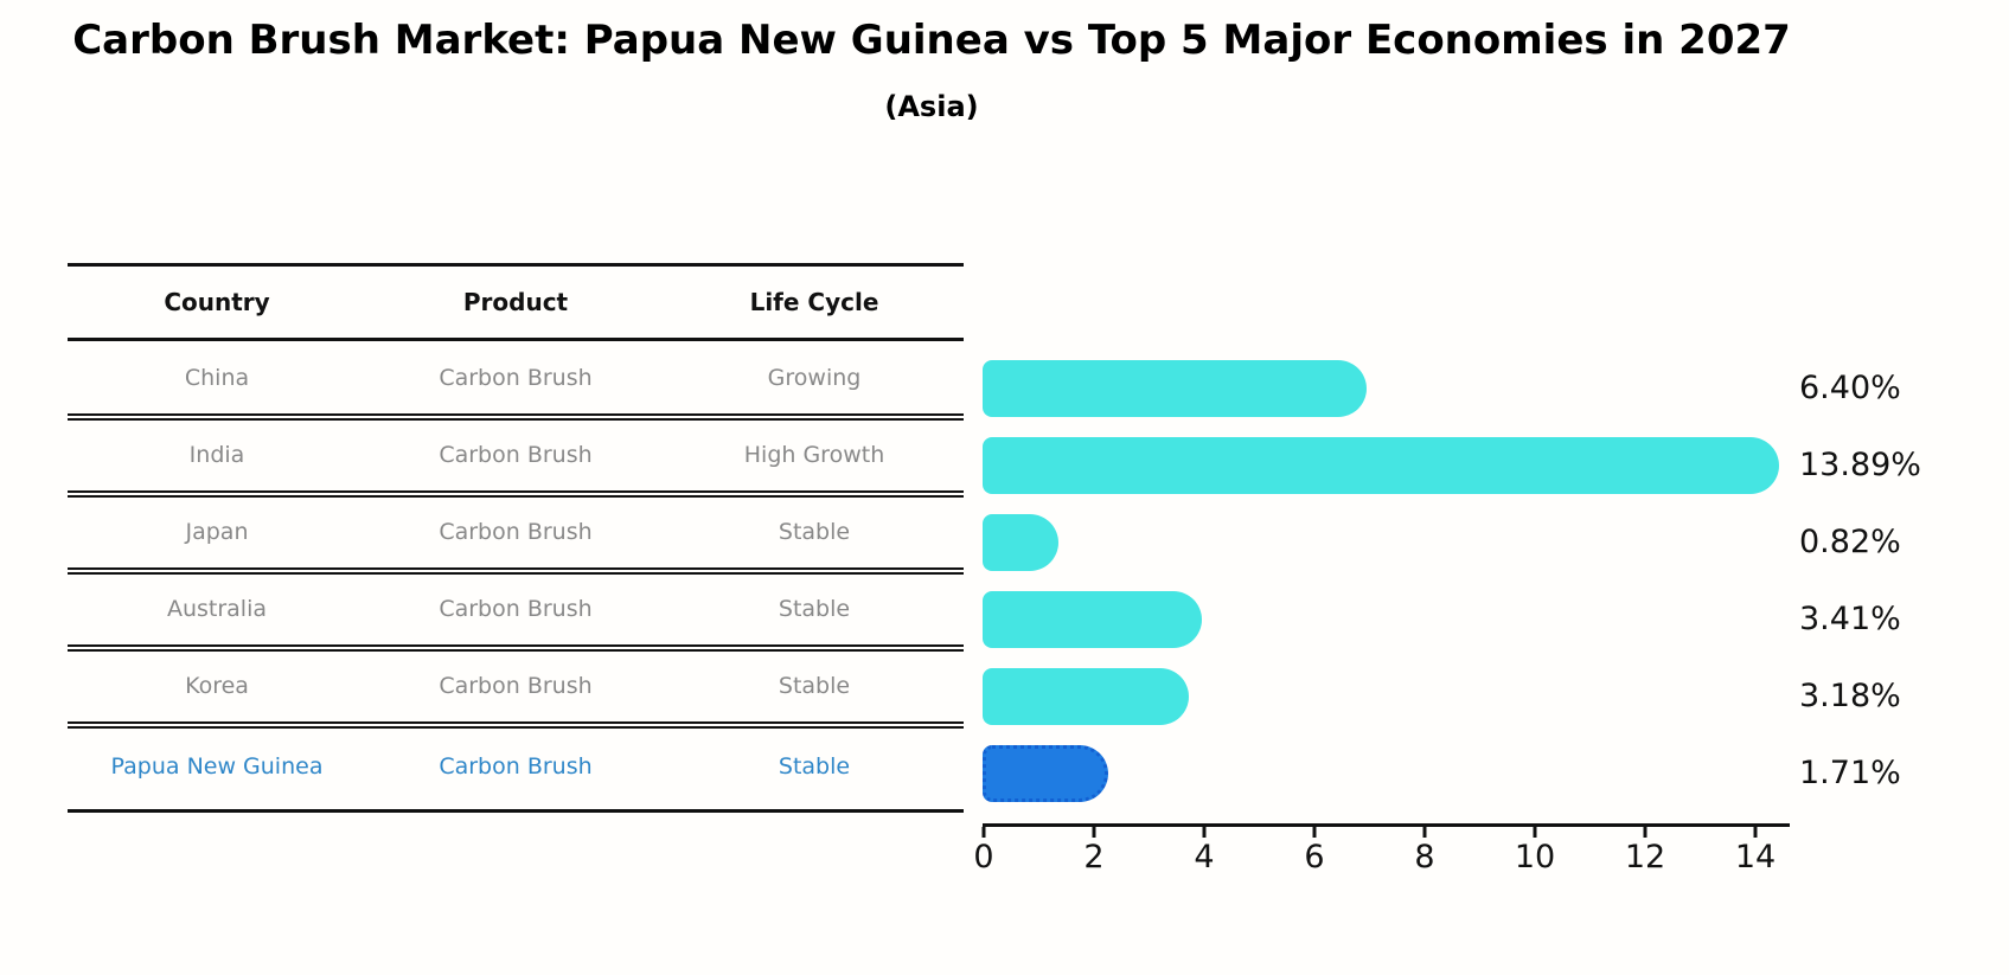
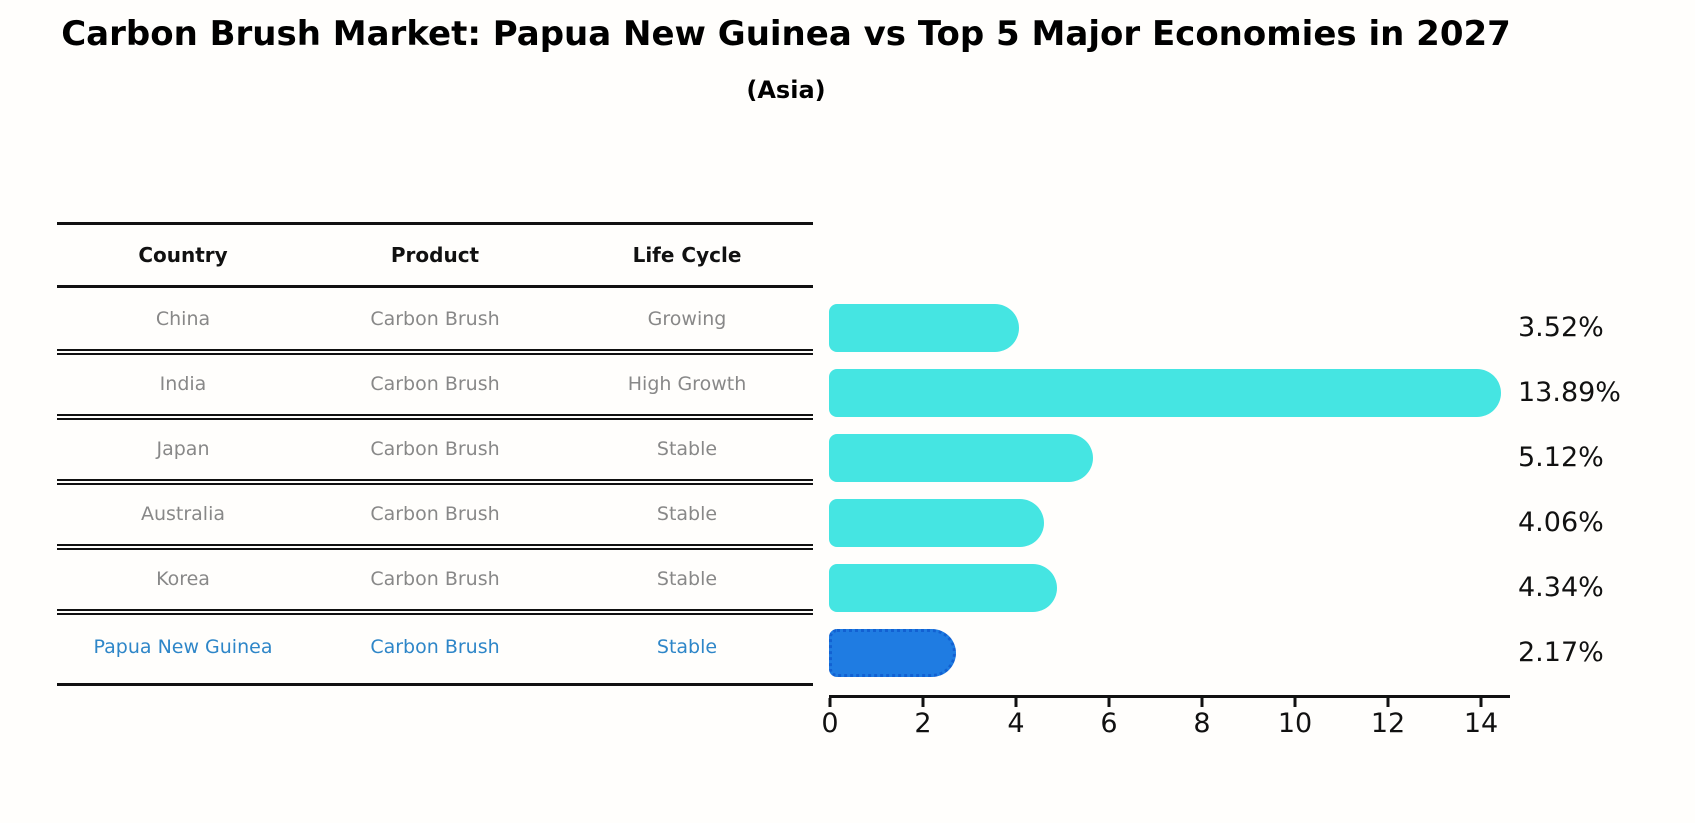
China: 6.40% -> 3.52%
Japan: 0.82% -> 5.12%
Australia: 3.41% -> 4.06%
Korea: 3.18% -> 4.34%
Papua New Guinea: 1.71% -> 2.17%
